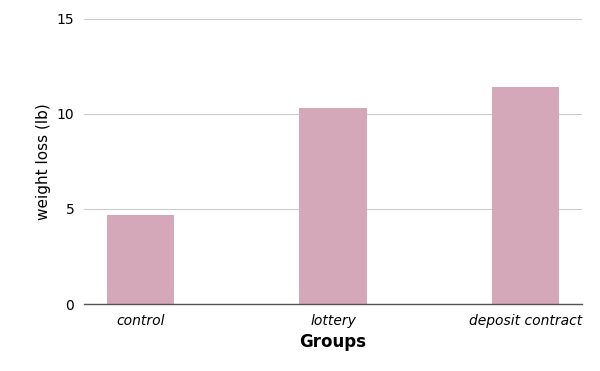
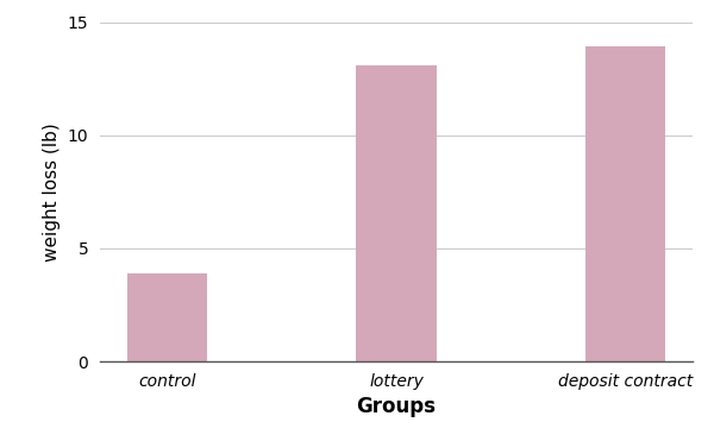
control: 4.7 -> 3.9
lottery: 10.3 -> 13.1
deposit contract: 11.4 -> 13.9
